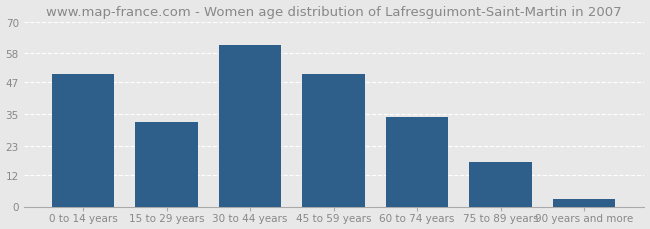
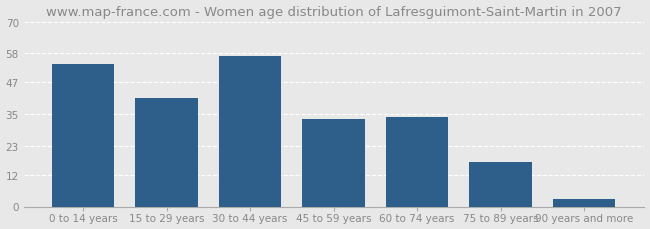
0 to 14 years: 50 -> 54
15 to 29 years: 32 -> 41
30 to 44 years: 61 -> 57
45 to 59 years: 50 -> 33
